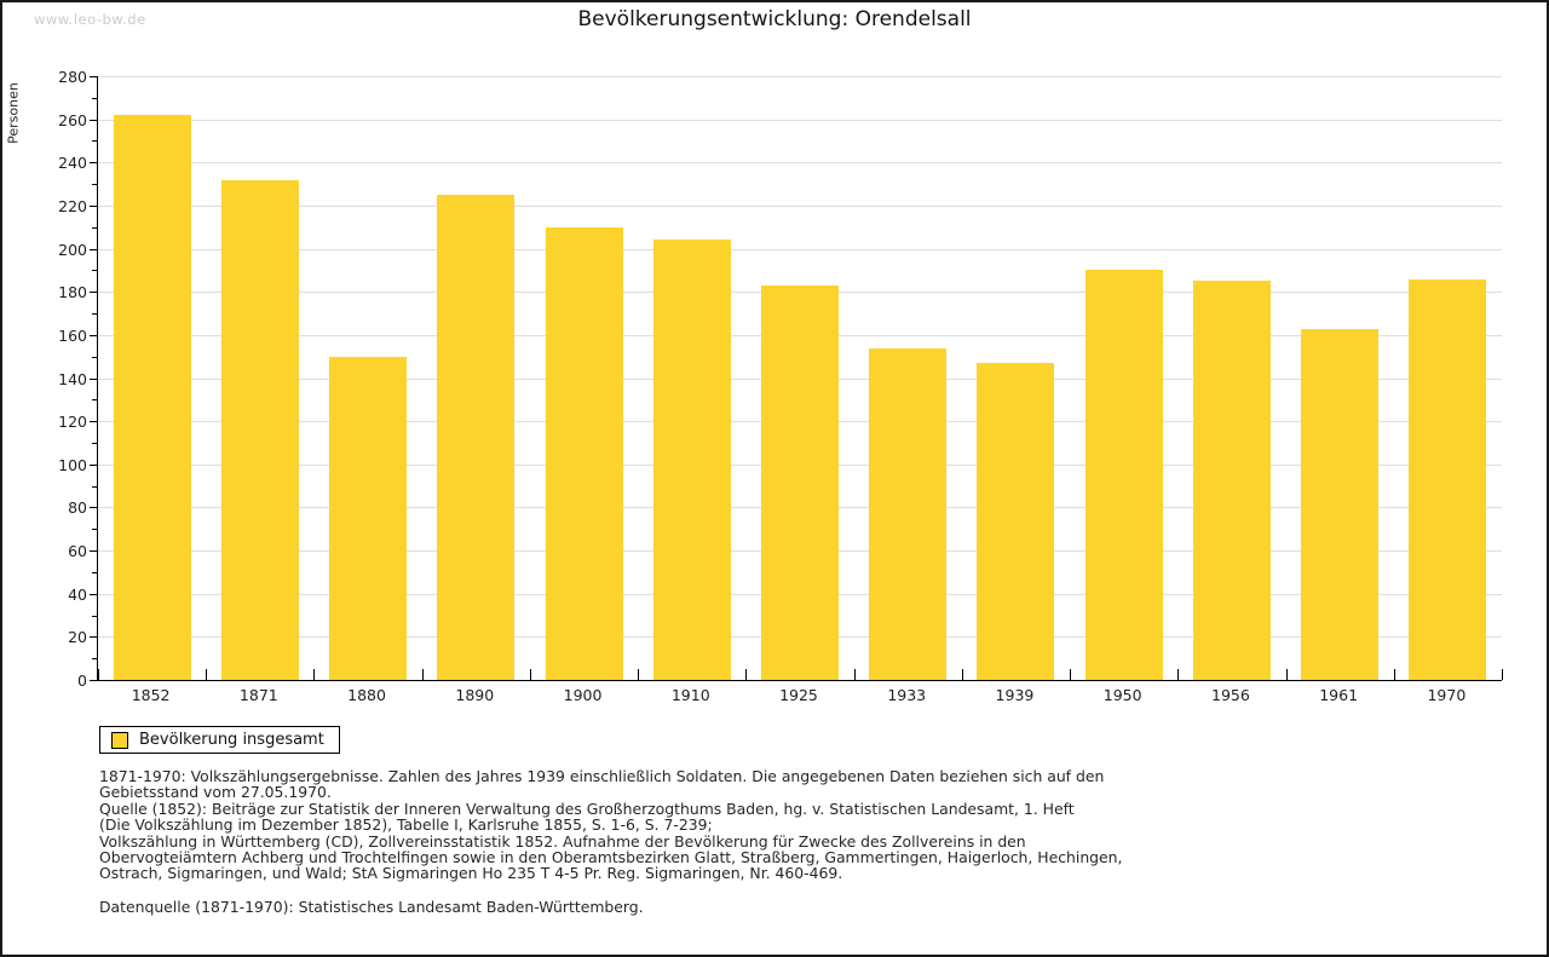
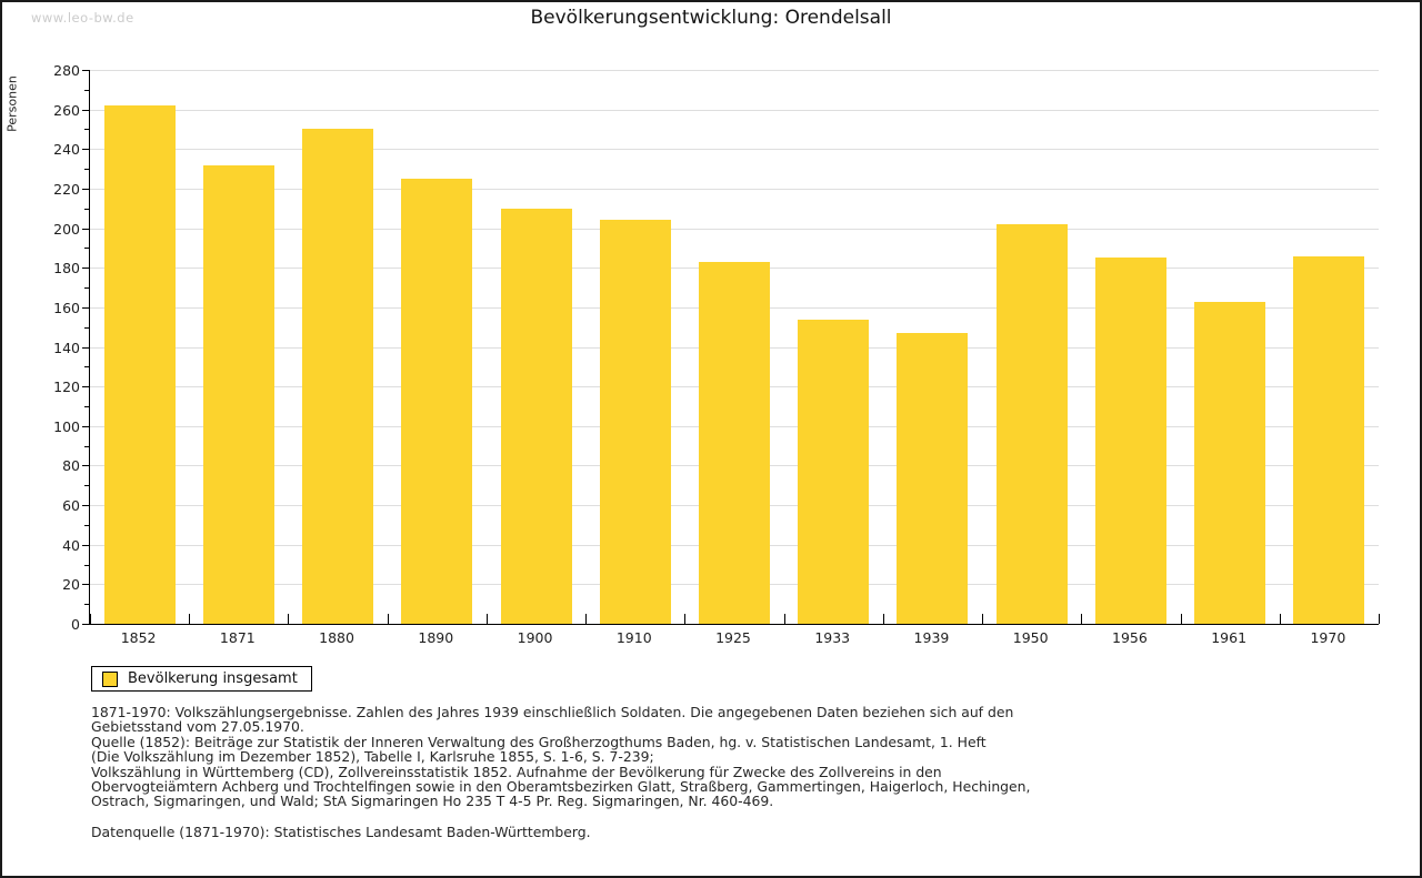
1880: 150 -> 250
1950: 190 -> 202
